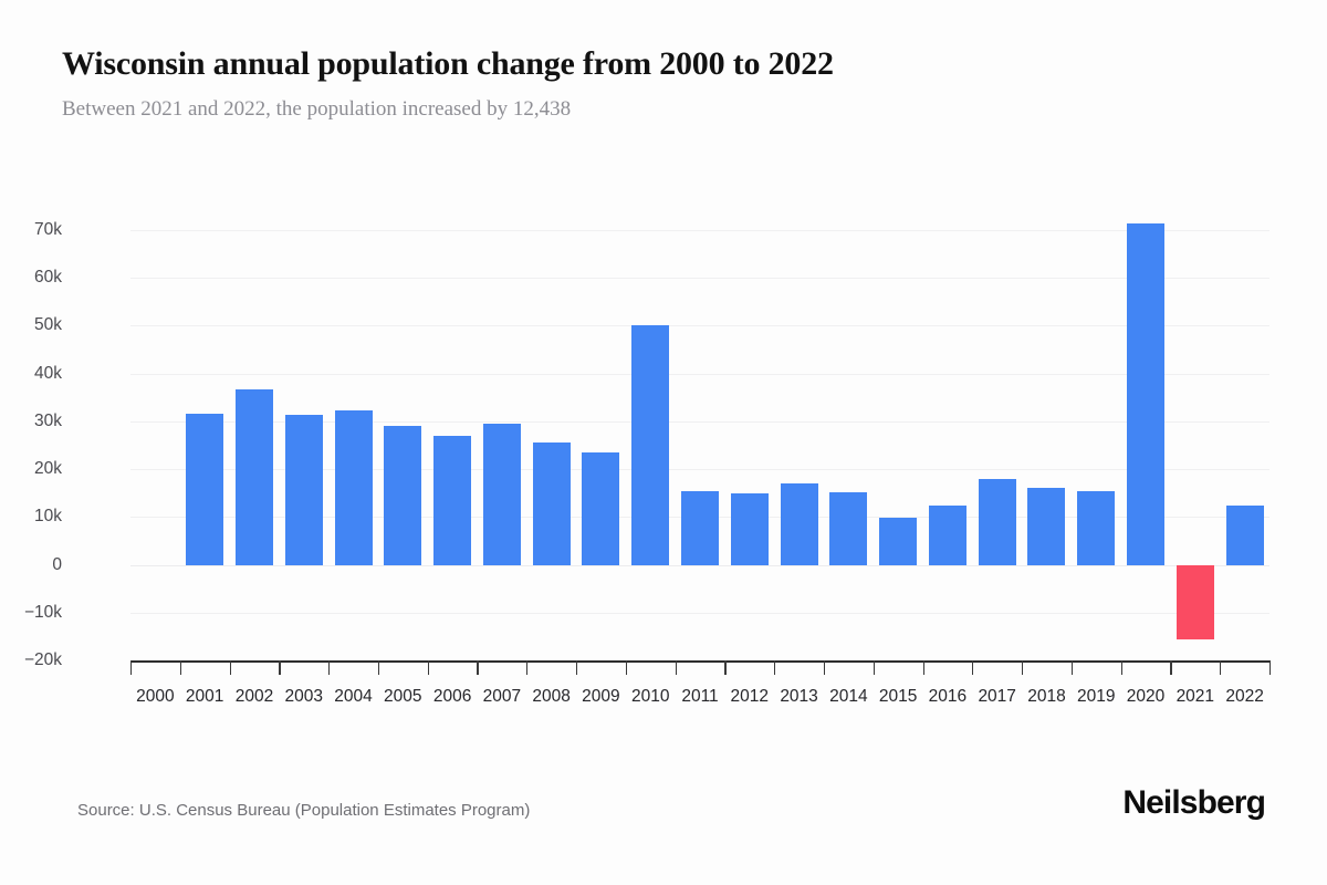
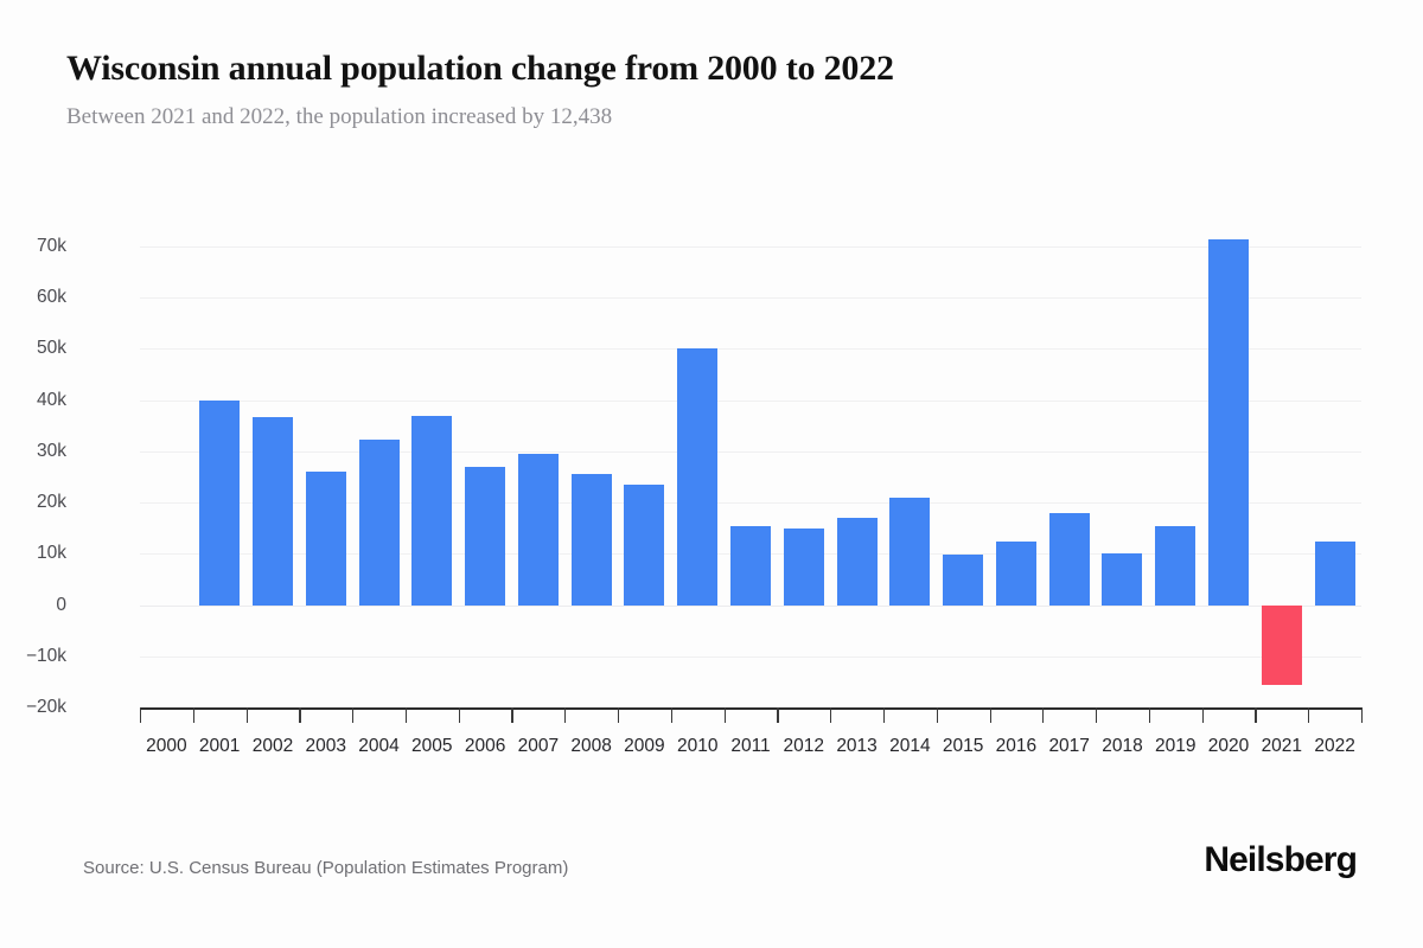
2001: 32k -> 40k
2003: 31k -> 26k
2005: 29k -> 37k
2014: 15k -> 21k
2018: 16k -> 10k
